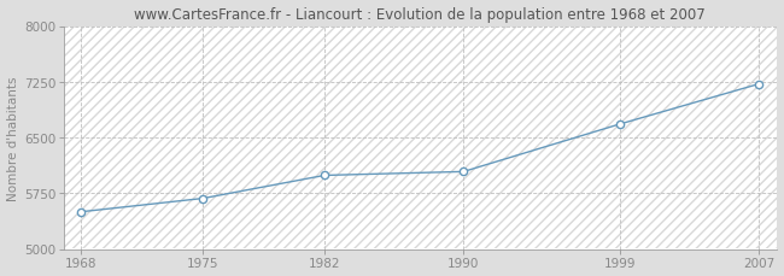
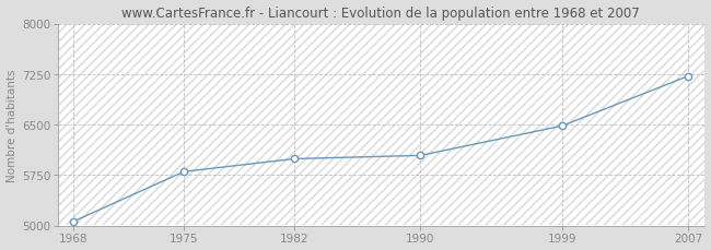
1968: 5500 -> 5060
1975: 5680 -> 5800
1999: 6680 -> 6480
